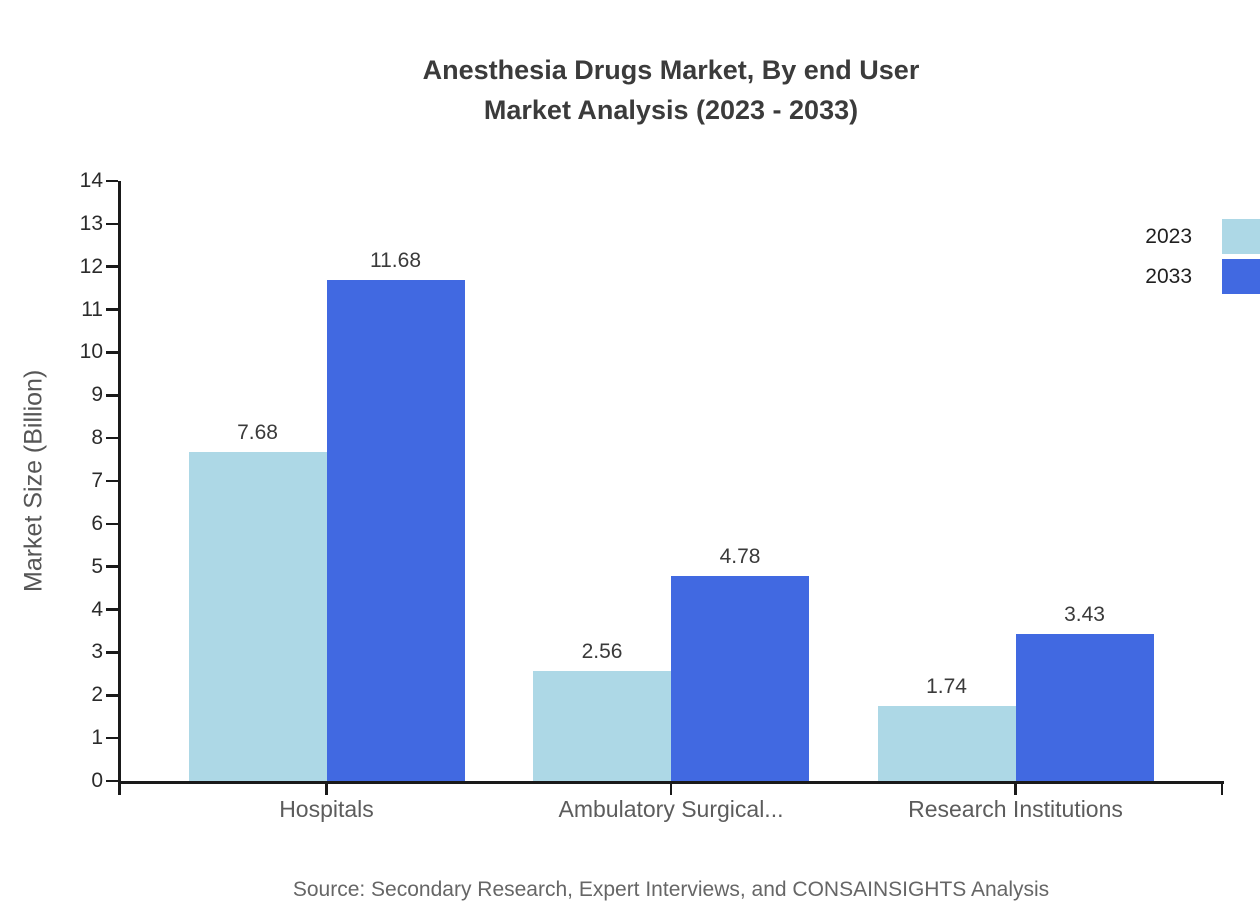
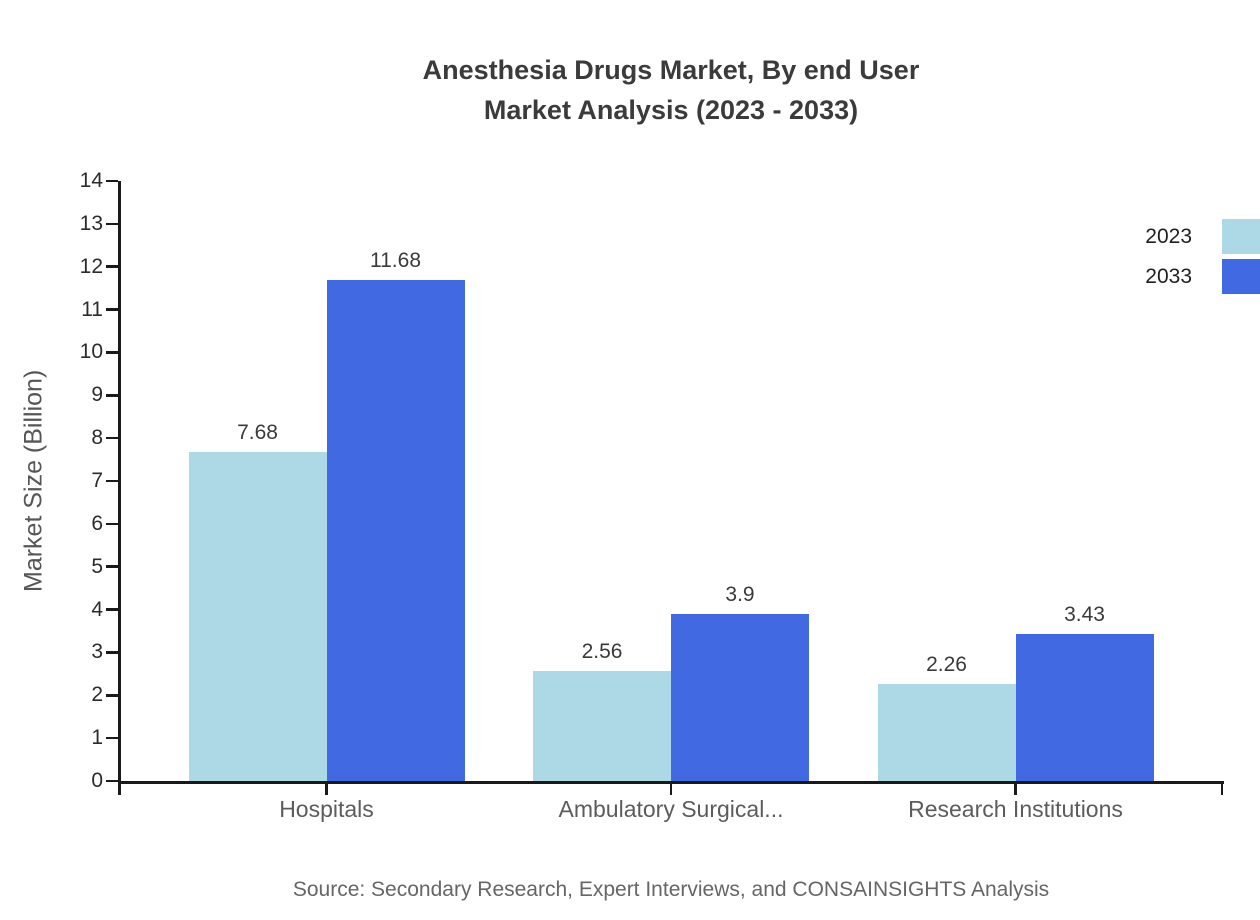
2033/Ambulatory Surgical...: 4.78 -> 3.9
2023/Research Institutions: 1.74 -> 2.26
